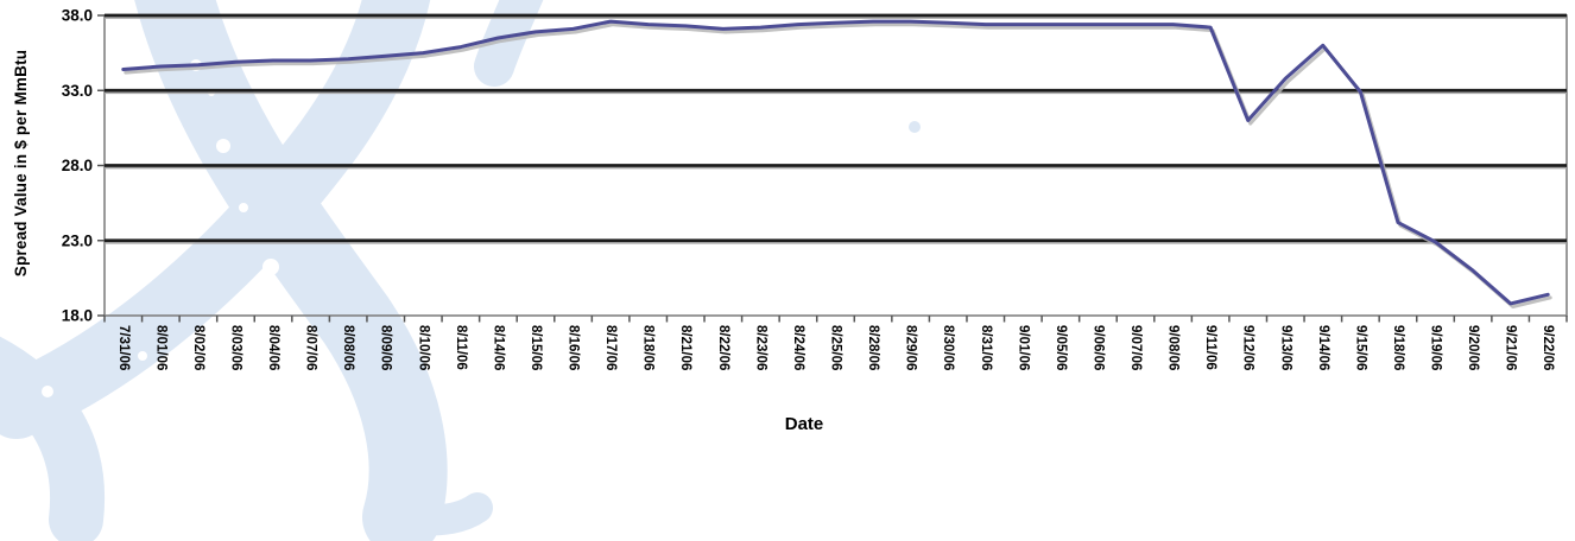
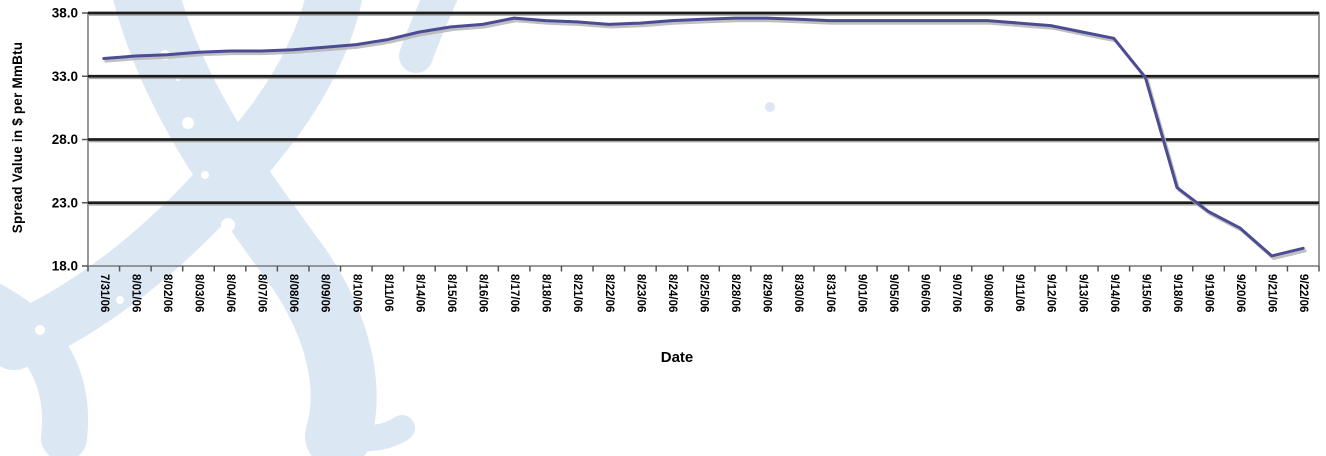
9/12/06: 31.0 -> 37.0
9/13/06: 33.8 -> 36.5
9/19/06: 22.9 -> 22.3
